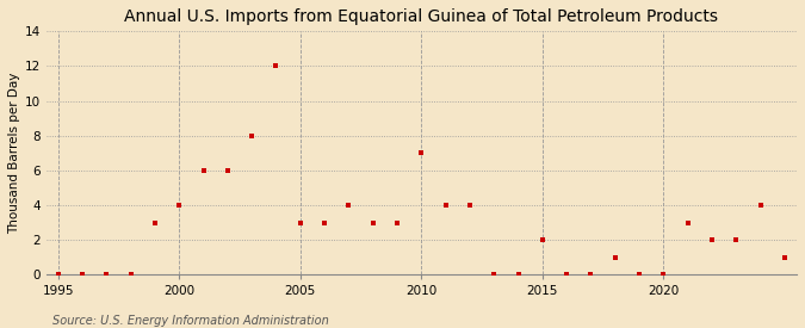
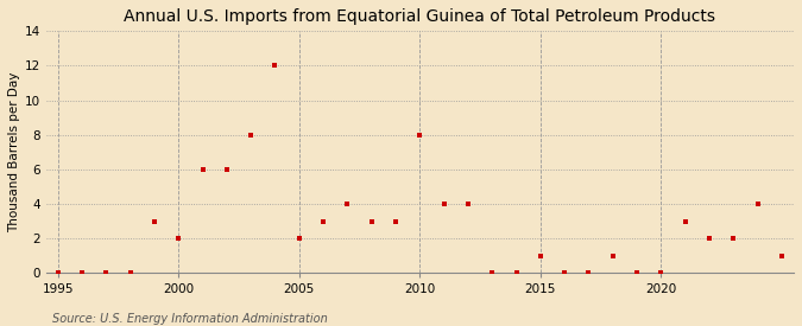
2000: 4 -> 2
2005: 3 -> 2
2010: 7 -> 8
2015: 2 -> 1
